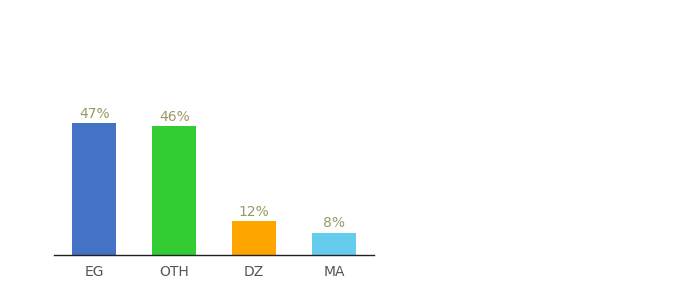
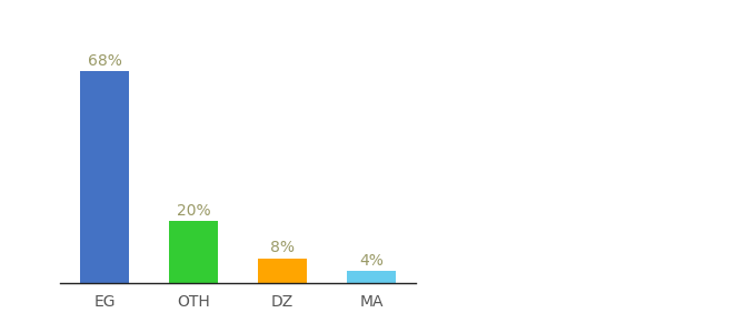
EG: 47% -> 68%
OTH: 46% -> 20%
DZ: 12% -> 8%
MA: 8% -> 4%
